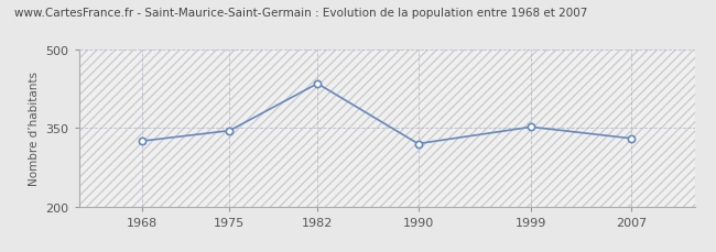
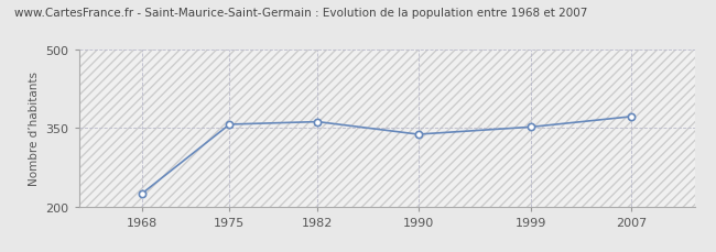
1968: 325 -> 224
1975: 345 -> 357
1982: 435 -> 362
1990: 320 -> 338
2007: 330 -> 372
